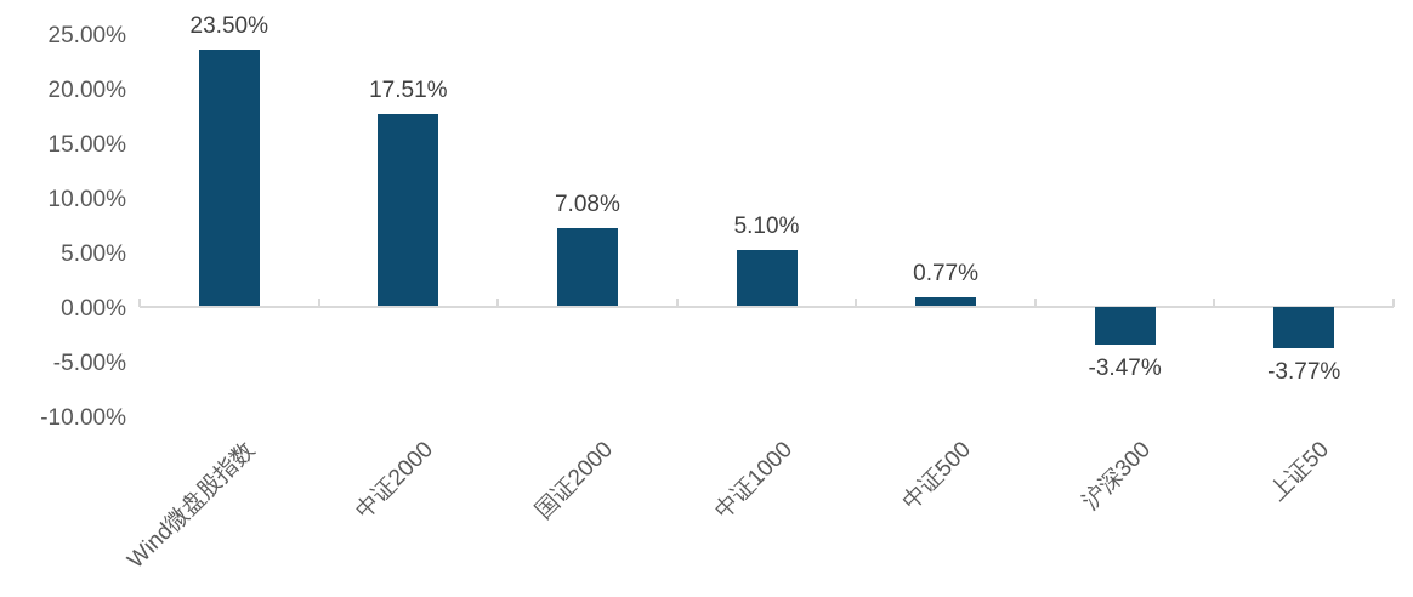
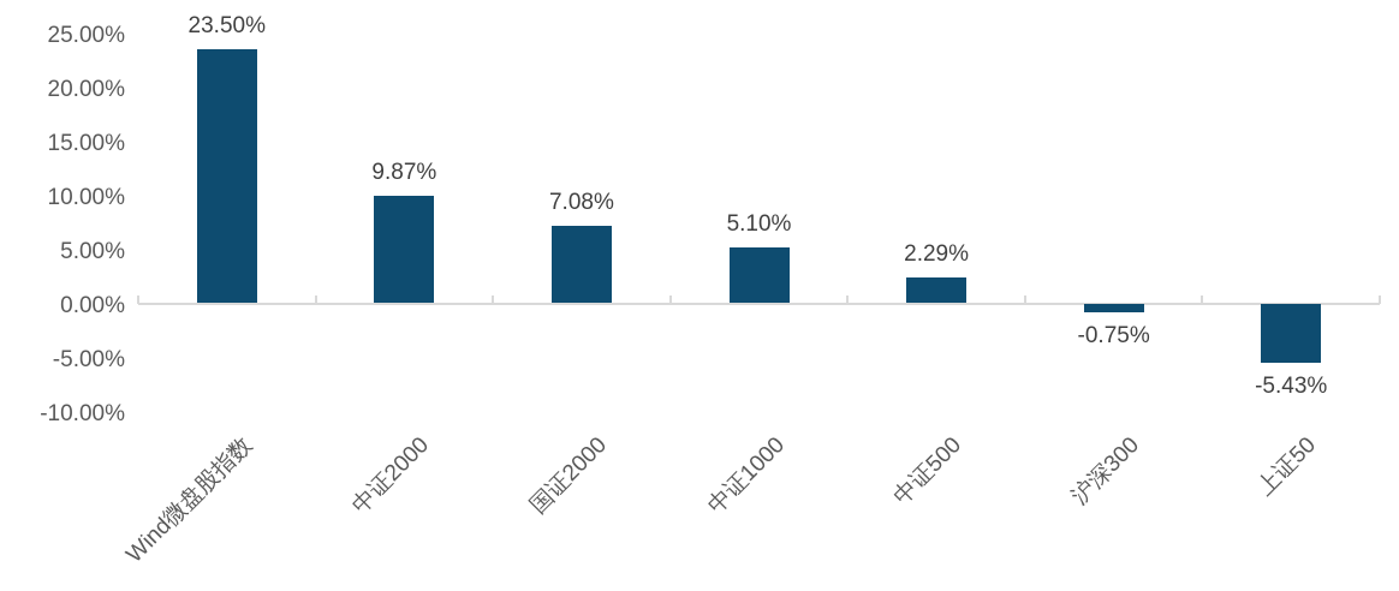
中证2000: 17.51% -> 9.87%
中证500: 0.77% -> 2.29%
沪深300: -3.47% -> -0.75%
上证50: -3.77% -> -5.43%
